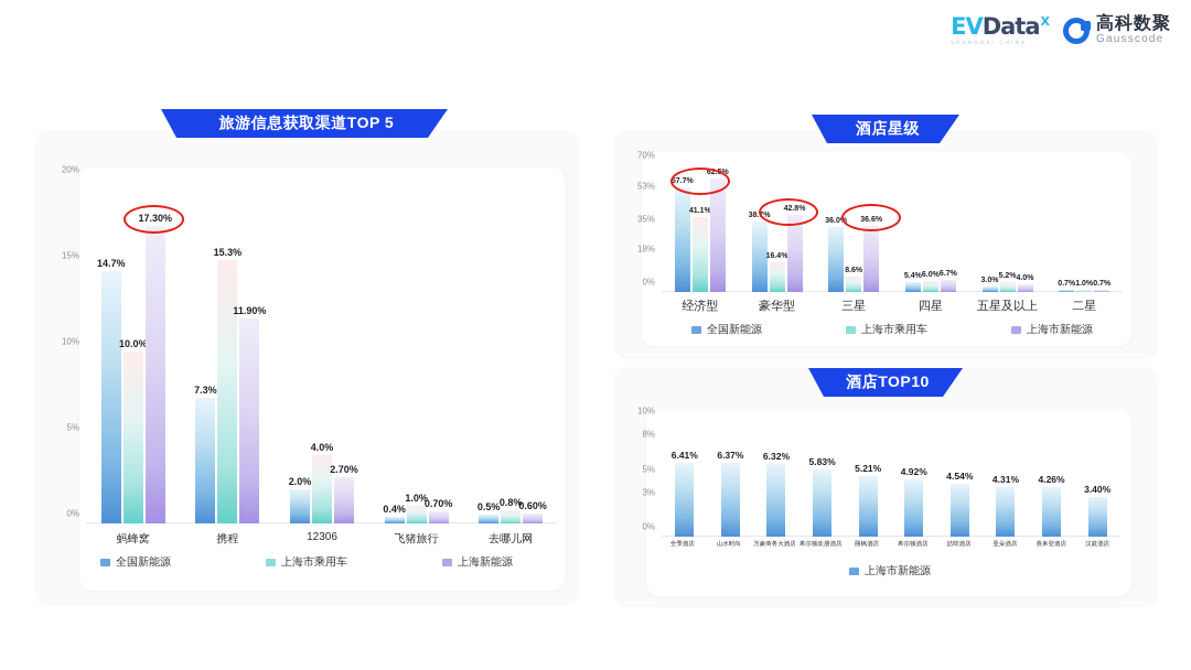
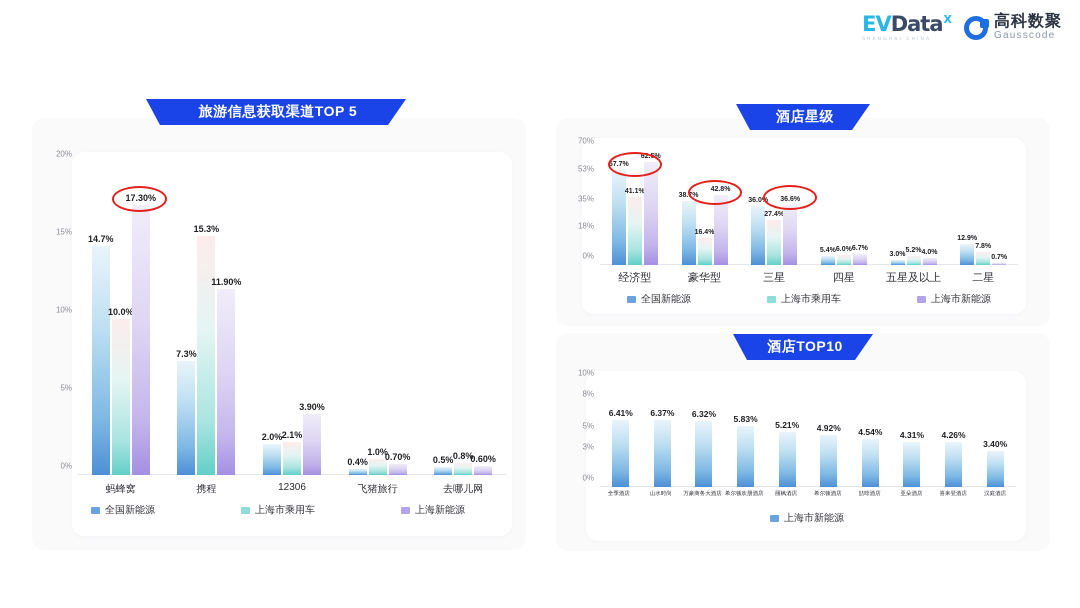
旅游信息获取渠道TOP 5/上海市乘用车/12306: 4.0% -> 2.1%
旅游信息获取渠道TOP 5/上海新能源/12306: 2.70% -> 3.90%
酒店星级/上海市乘用车/三星: 8.6% -> 27.4%
酒店星级/全国新能源/二星: 0.7% -> 12.9%
酒店星级/上海市乘用车/二星: 1.0% -> 7.8%
